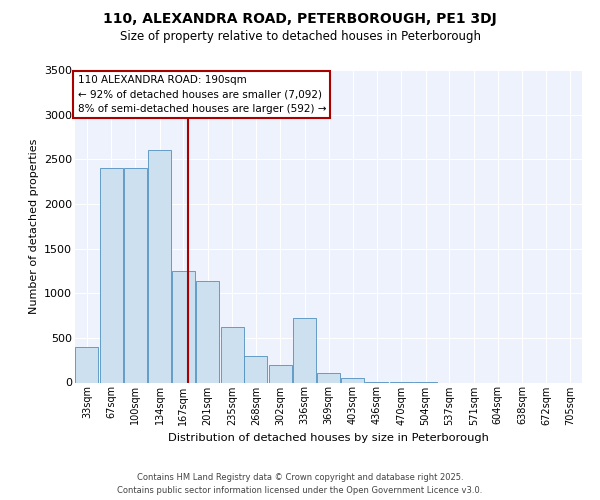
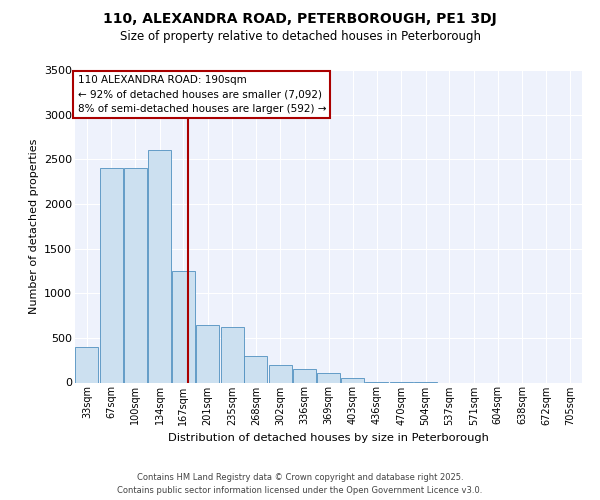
201sqm: 1140 -> 640
336sqm: 720 -> 150
